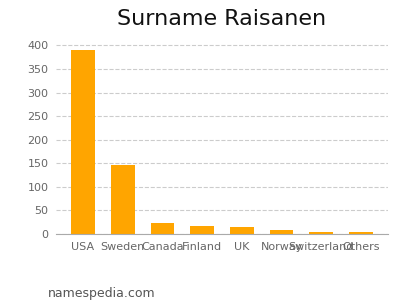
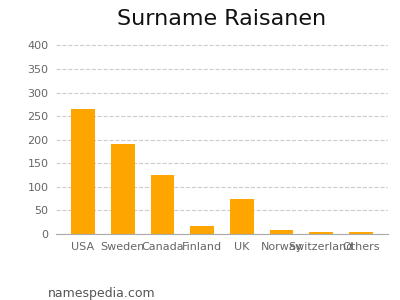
USA: 390 -> 265
Sweden: 146 -> 190
Canada: 23 -> 125
UK: 14 -> 75
